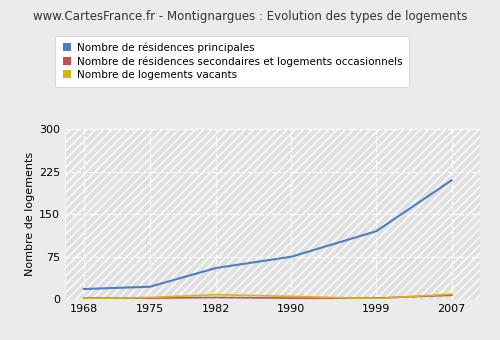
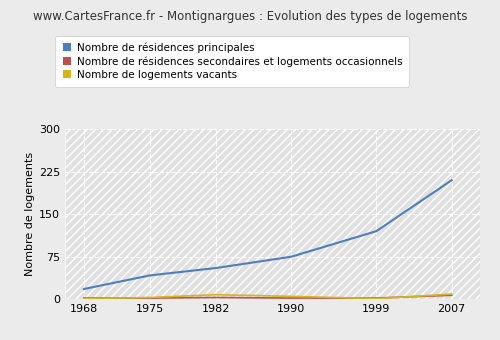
Nombre de résidences principales/1975: 22 -> 42
